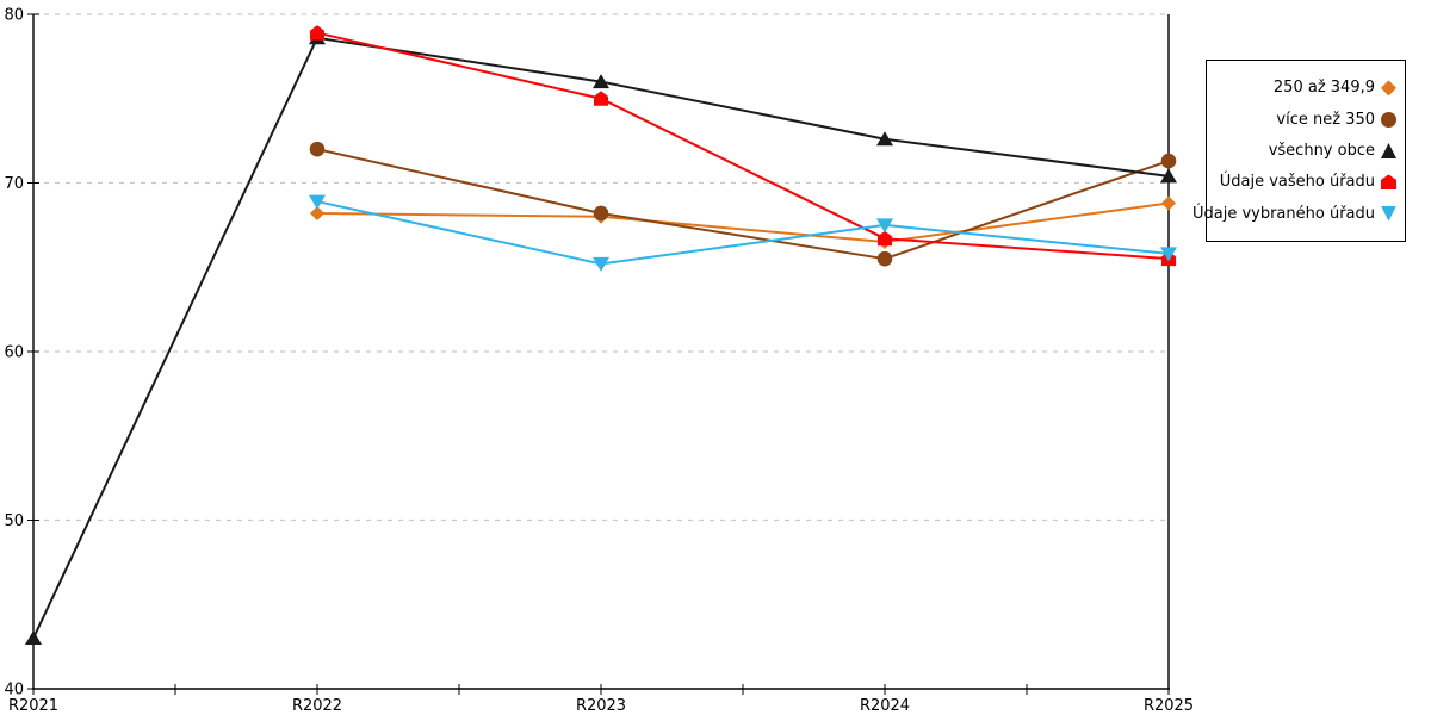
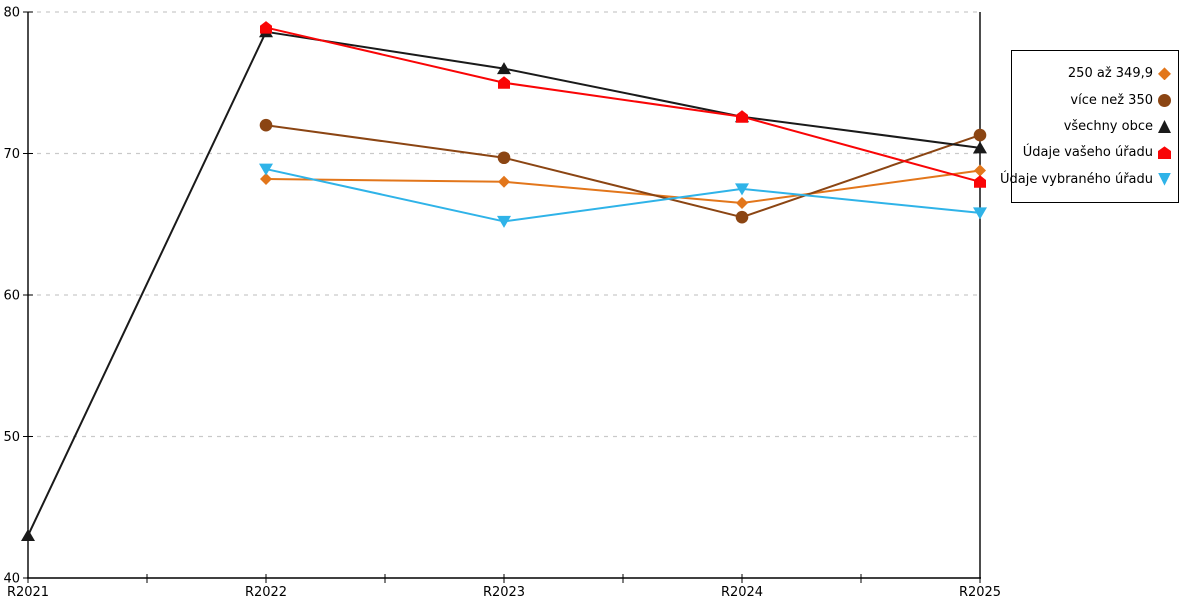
více než 350/R2023: 68.2 -> 69.7
Údaje vašeho úřadu/R2024: 66.7 -> 72.6
Údaje vašeho úřadu/R2025: 65.5 -> 68.0
